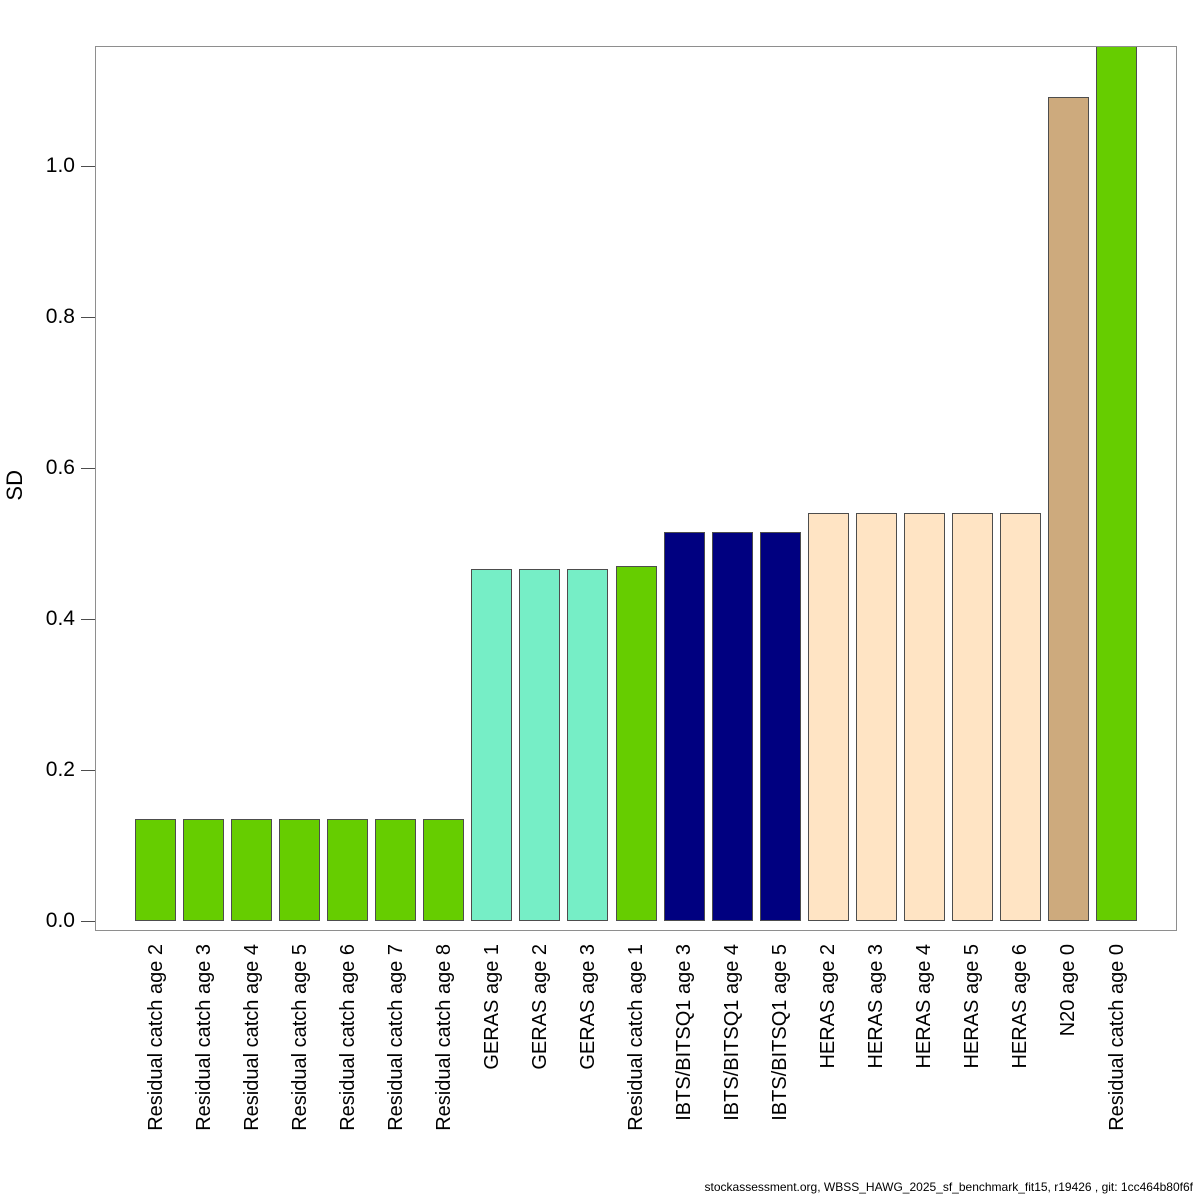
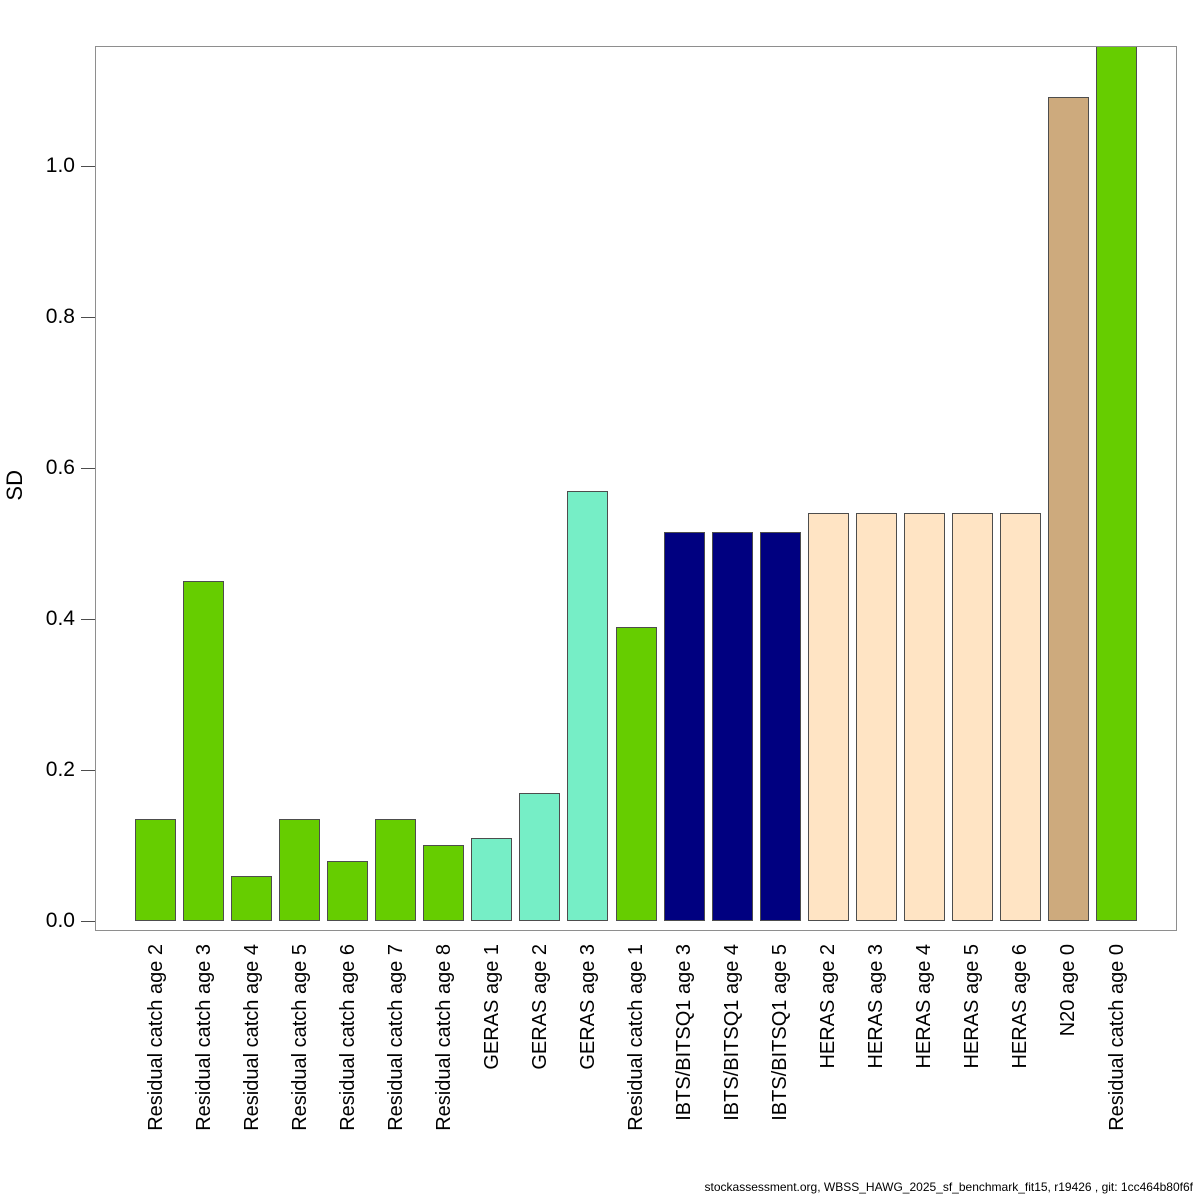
Residual catch age 3: 0.14 -> 0.45
Residual catch age 4: 0.14 -> 0.06
Residual catch age 6: 0.14 -> 0.08
Residual catch age 8: 0.14 -> 0.10
GERAS age 1: 0.47 -> 0.11
GERAS age 2: 0.47 -> 0.17
GERAS age 3: 0.47 -> 0.57
Residual catch age 1: 0.47 -> 0.39
